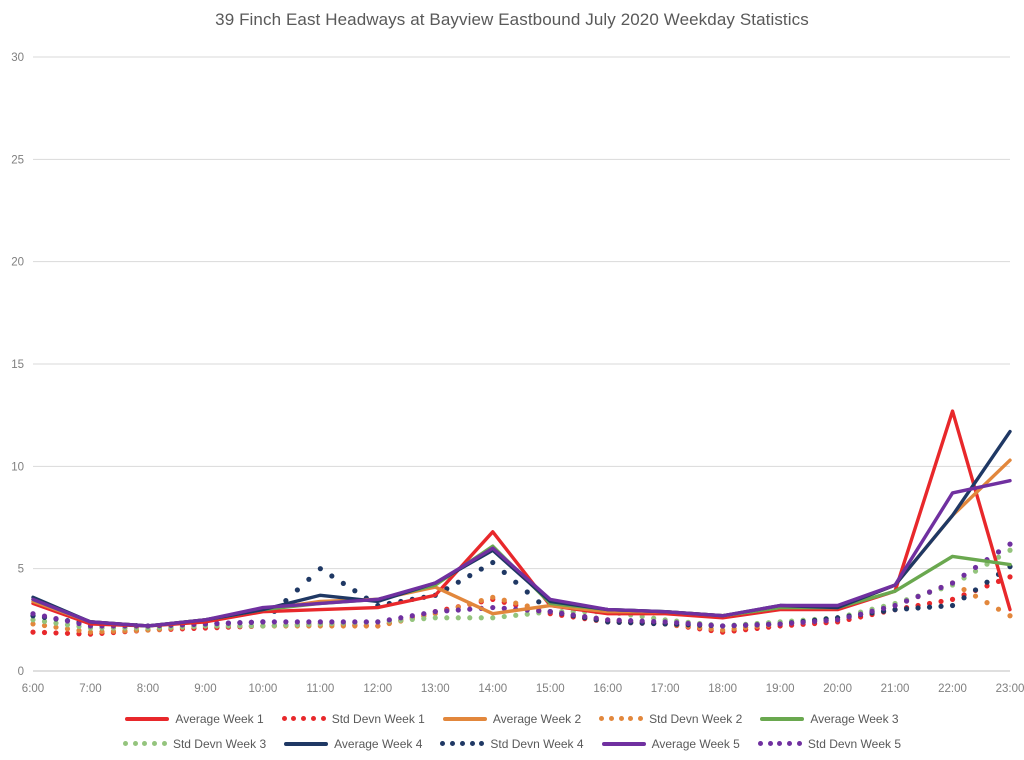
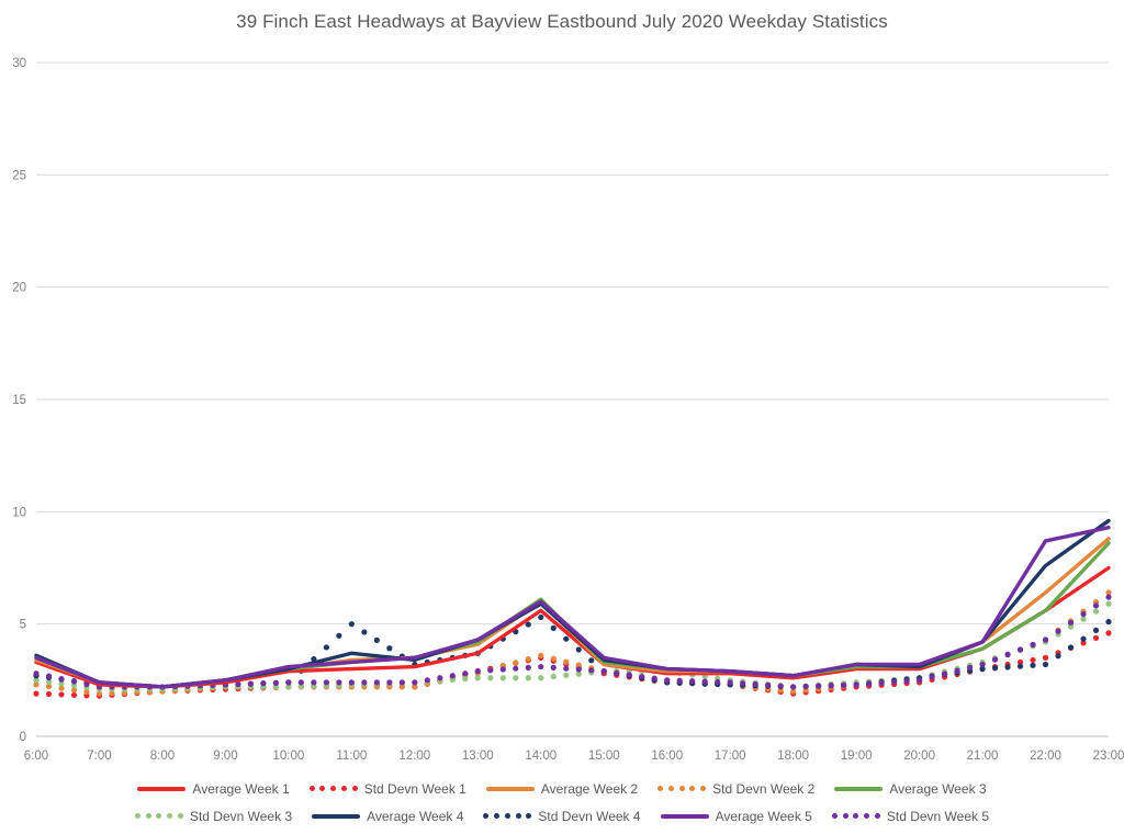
Average Week 1/14:00: 6.8 -> 5.6
Average Week 2/14:00: 2.8 -> 6.0
Average Week 1/22:00: 12.7 -> 5.6
Average Week 2/22:00: 7.6 -> 6.4
Average Week 1/23:00: 3.0 -> 7.5
Average Week 2/23:00: 10.3 -> 8.8
Std Devn Week 2/23:00: 2.7 -> 6.4
Average Week 3/23:00: 5.2 -> 8.6
Average Week 4/23:00: 11.7 -> 9.6
